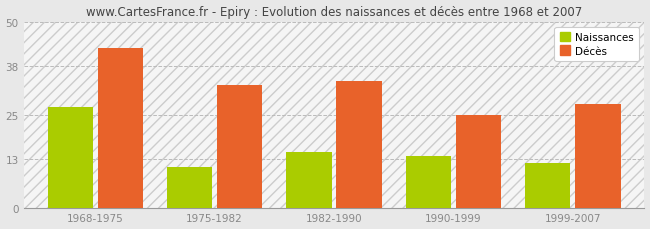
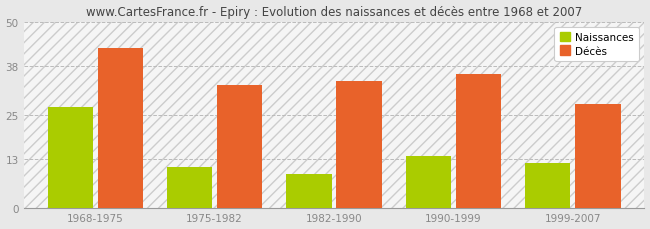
Naissances/1982-1990: 15 -> 9
Décès/1990-1999: 25 -> 36
